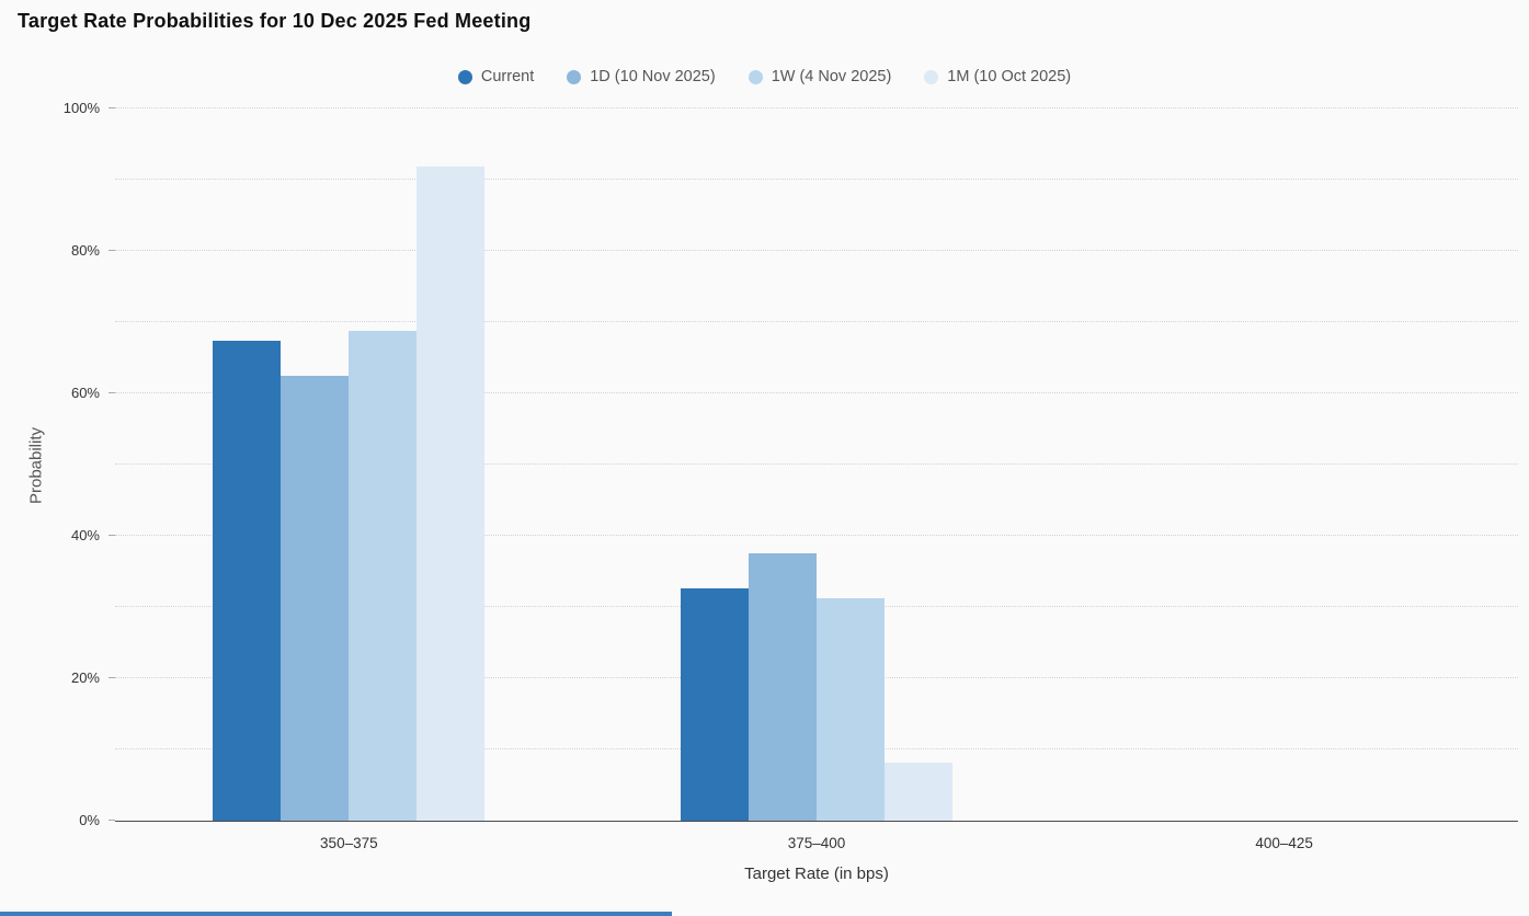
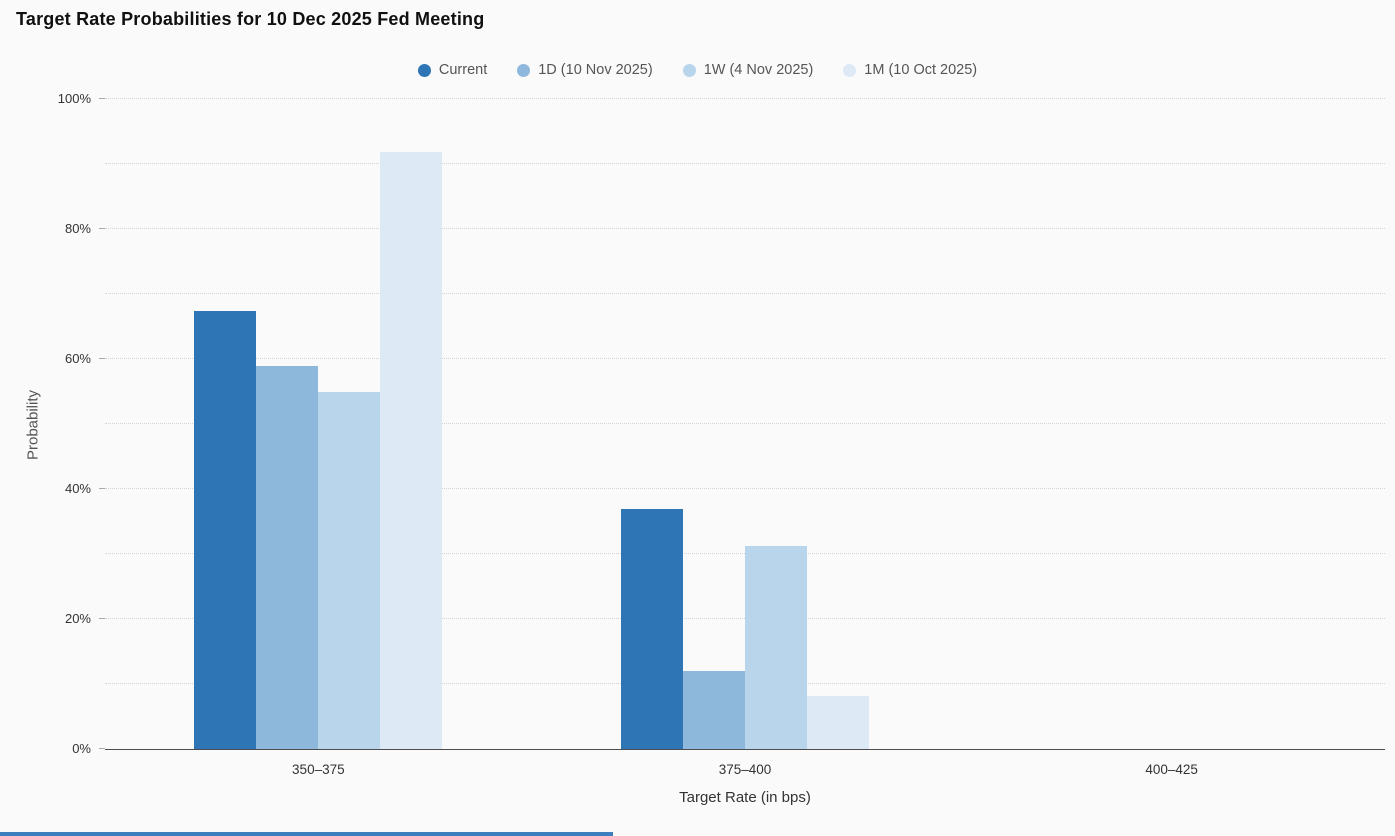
1D (10 Nov 2025)/350–375: 62% -> 59%
1W (4 Nov 2025)/350–375: 69% -> 55%
Current/375–400: 33% -> 37%
1D (10 Nov 2025)/375–400: 38% -> 12%
